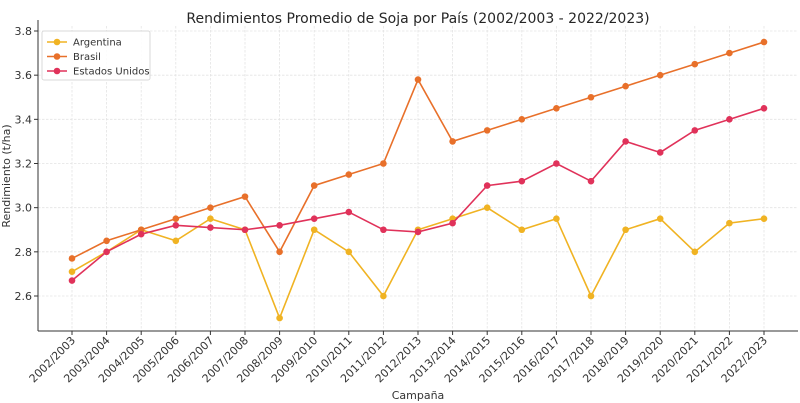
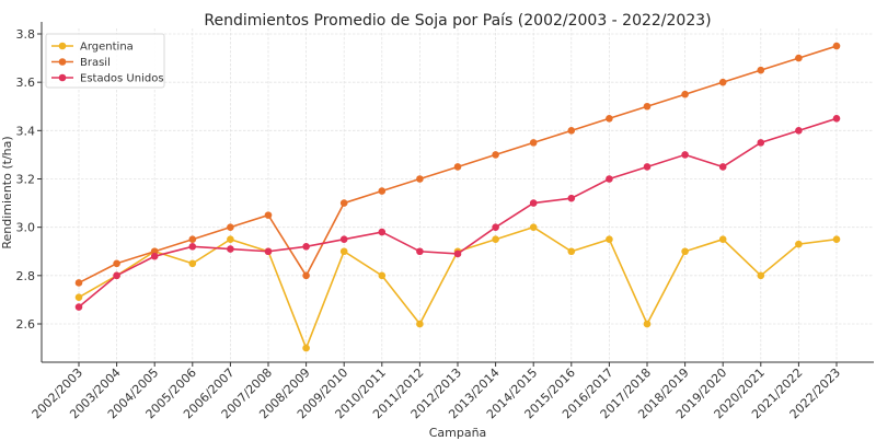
Brasil/2012/2013: 3.58 -> 3.25
Estados Unidos/2013/2014: 2.93 -> 3.00
Estados Unidos/2017/2018: 3.12 -> 3.25
